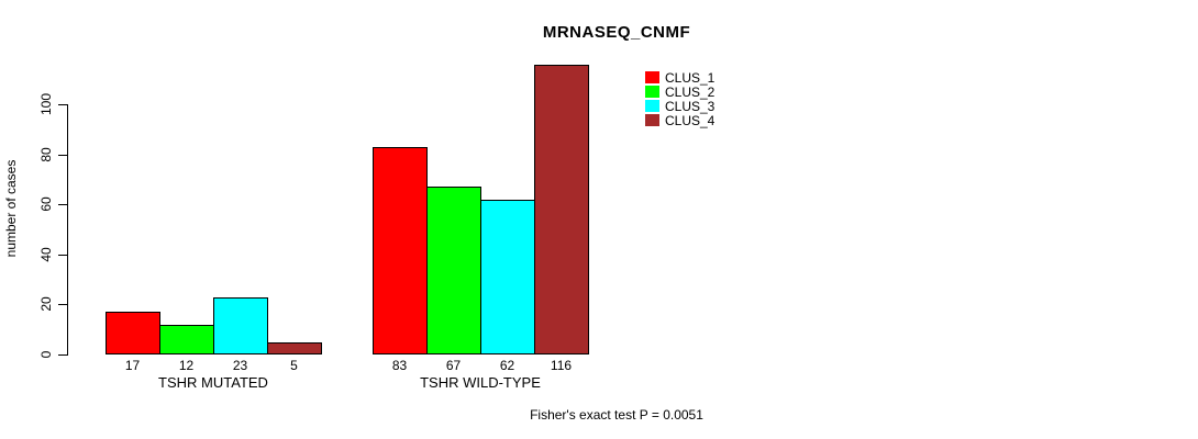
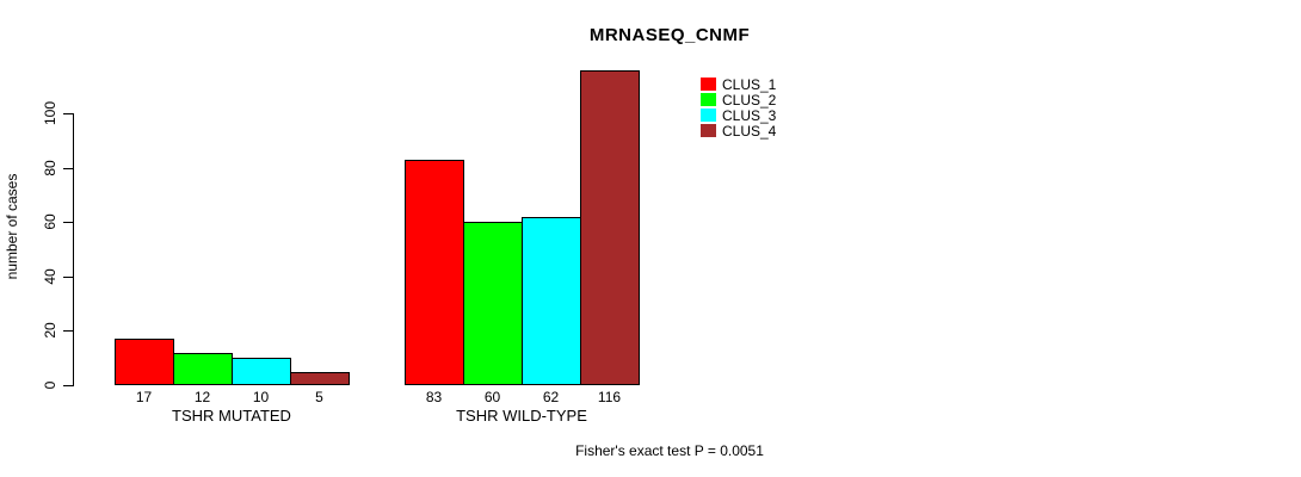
CLUS_3/TSHR MUTATED: 23 -> 10
CLUS_2/TSHR WILD-TYPE: 67 -> 60
